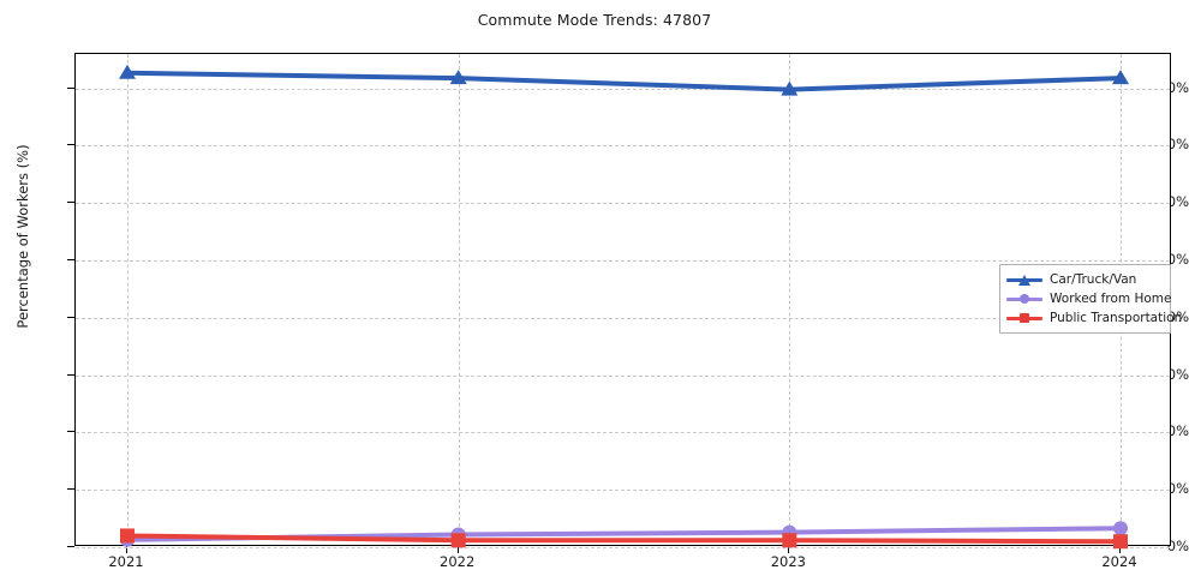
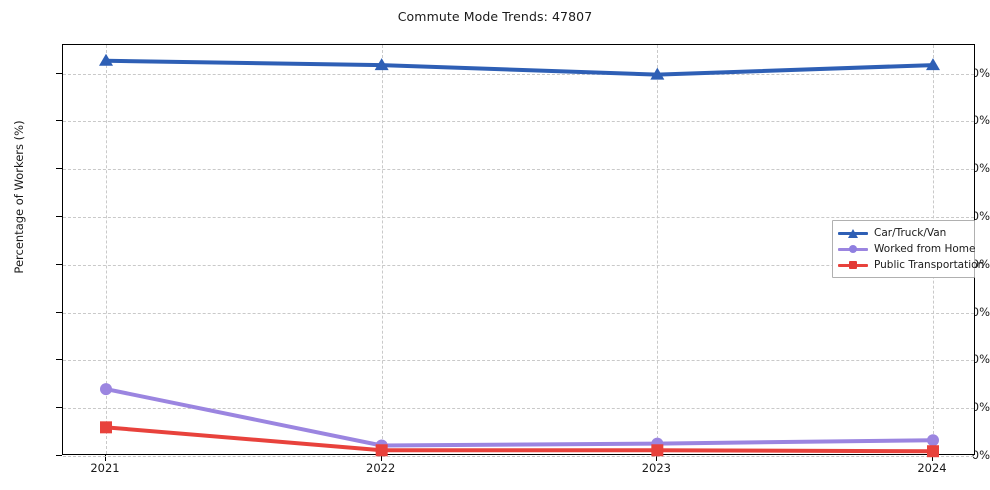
Worked from Home/2021: 1% -> 14%
Public Transportation/2021: 2% -> 6%
